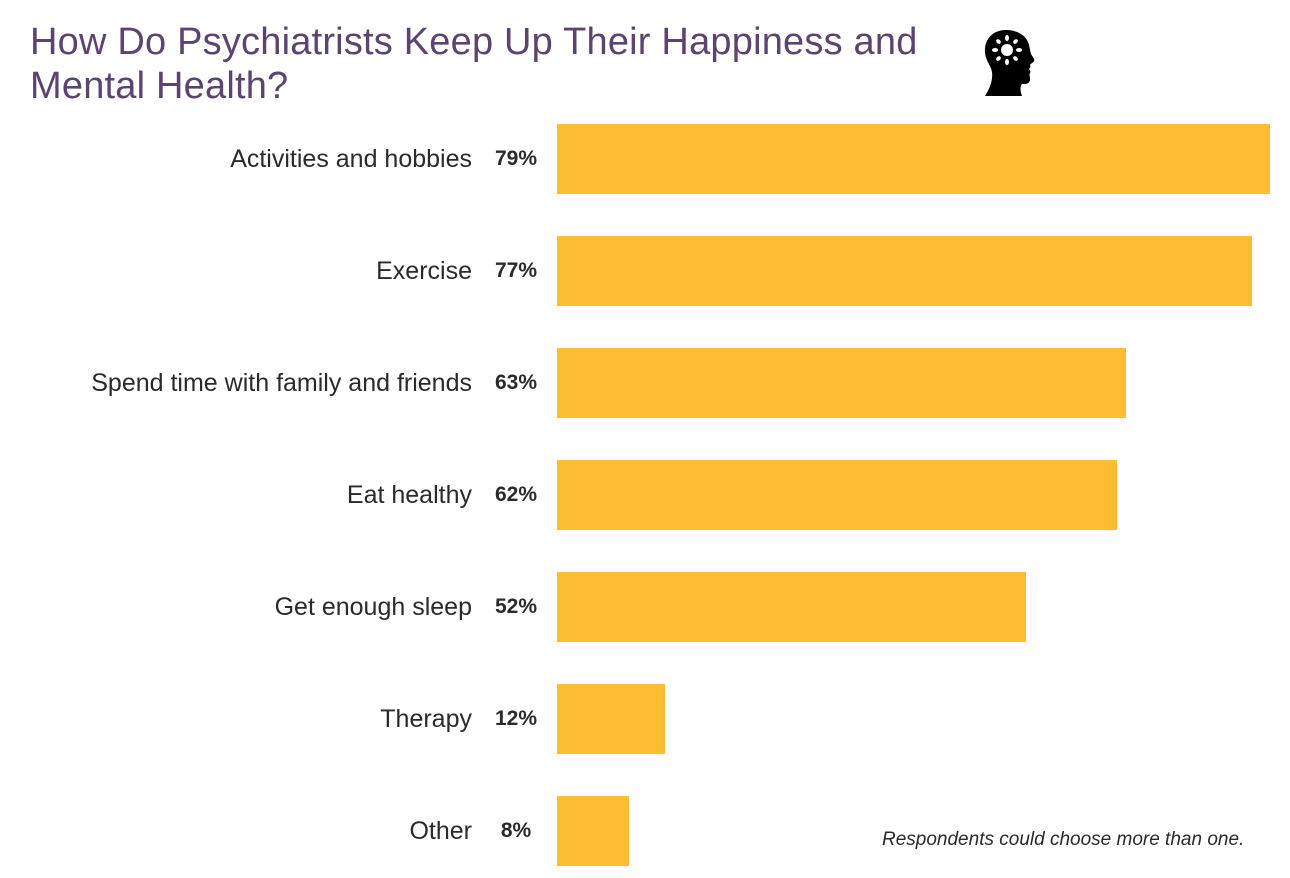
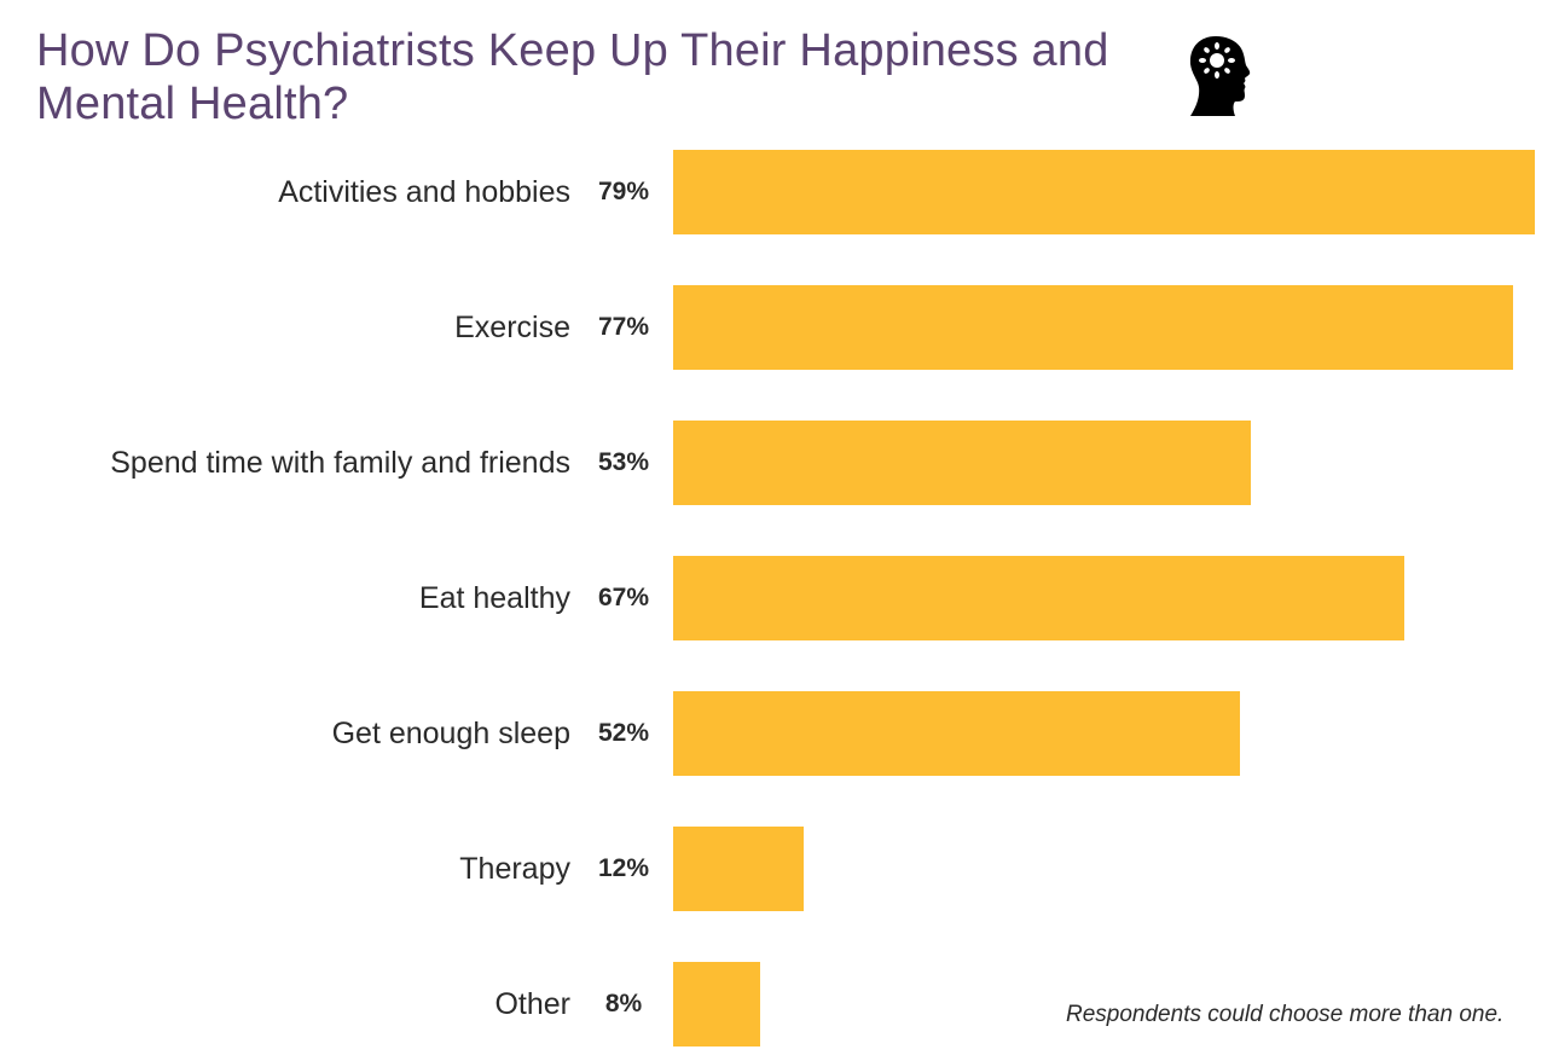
Spend time with family and friends: 63% -> 53%
Eat healthy: 62% -> 67%
